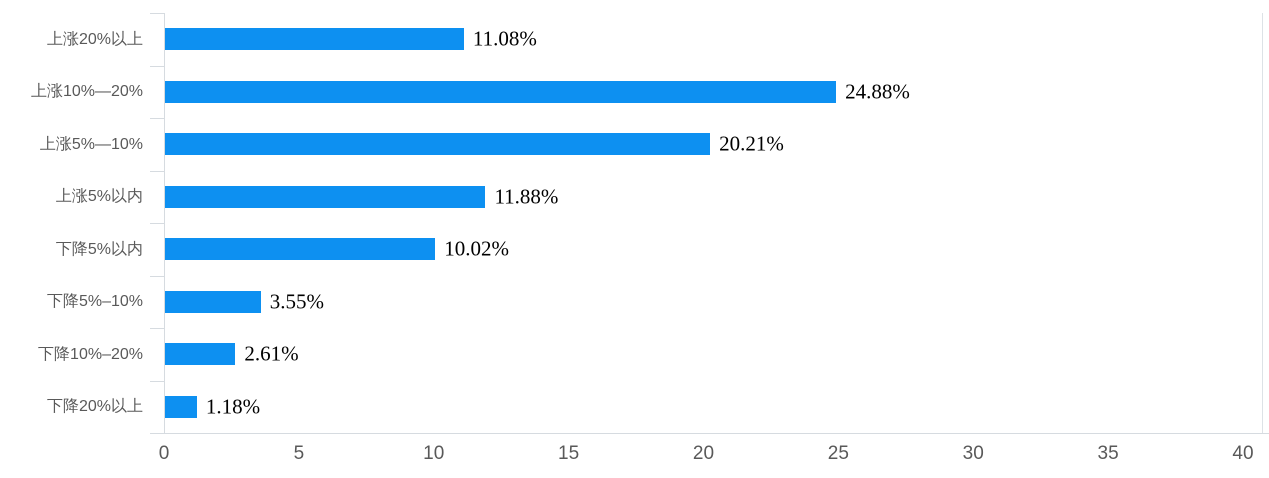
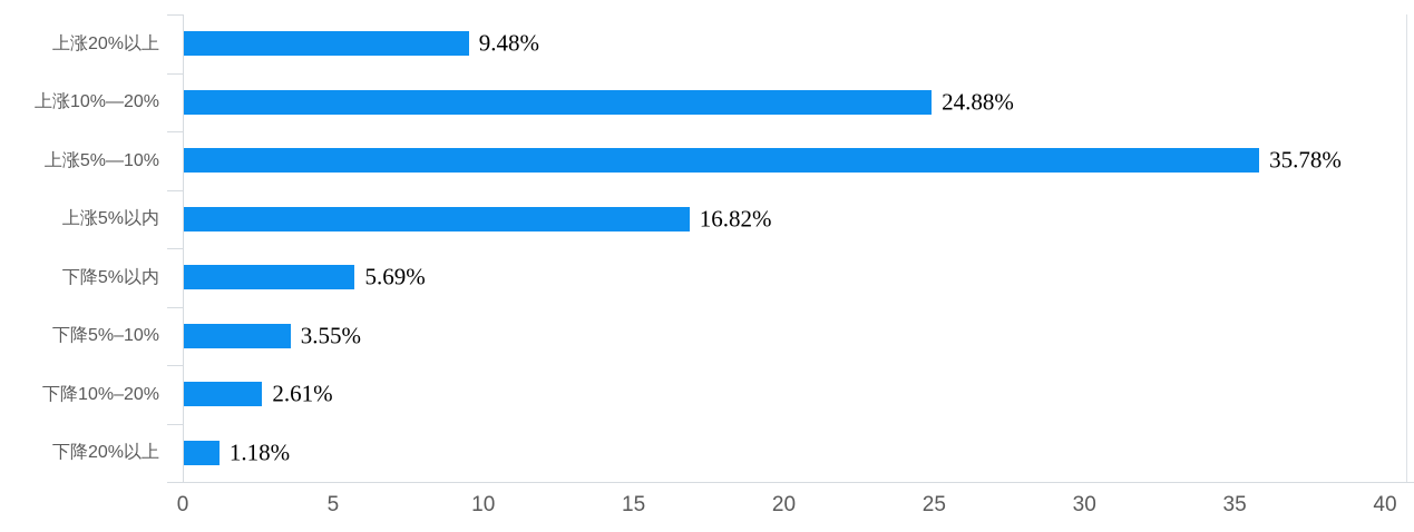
上涨20%以上: 11.08% -> 9.48%
上涨5%—10%: 20.21% -> 35.78%
上涨5%以内: 11.88% -> 16.82%
下降5%以内: 10.02% -> 5.69%
